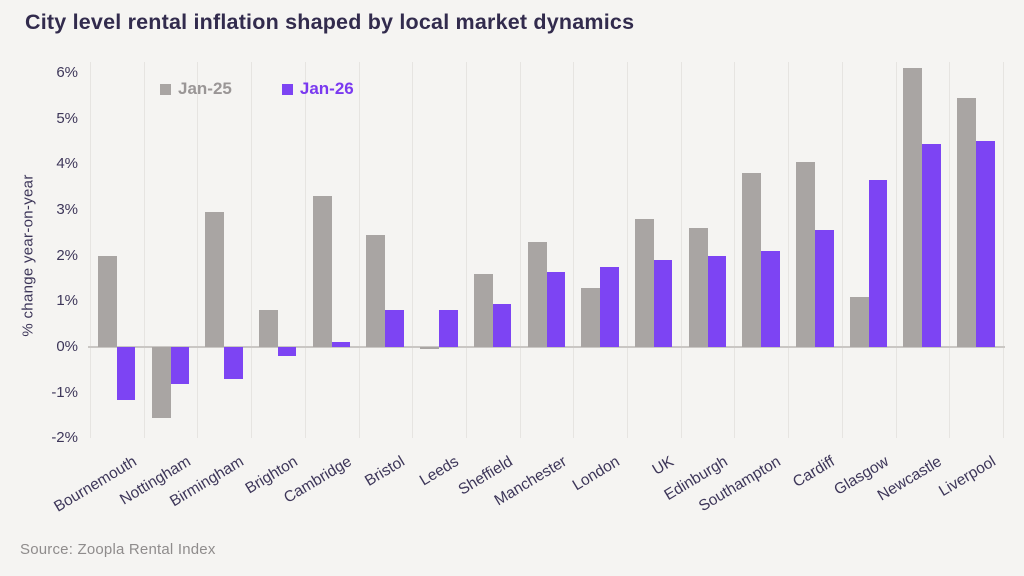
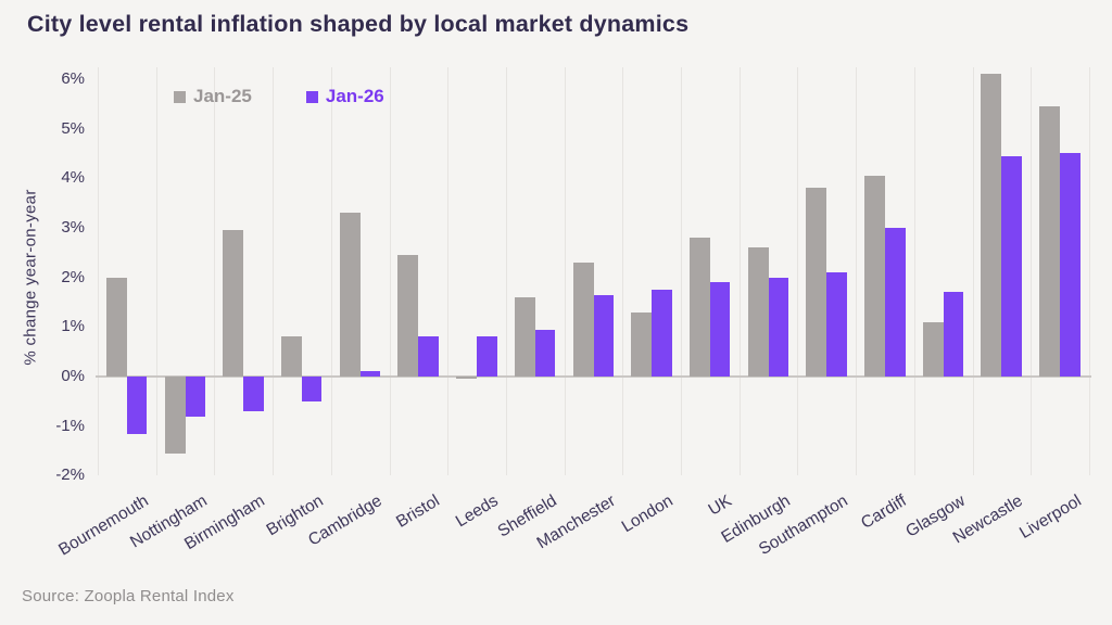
Jan-26/Brighton: -0.2% -> -0.5%
Jan-26/Cardiff: 2.5% -> 3.0%
Jan-26/Glasgow: 3.6% -> 1.7%
